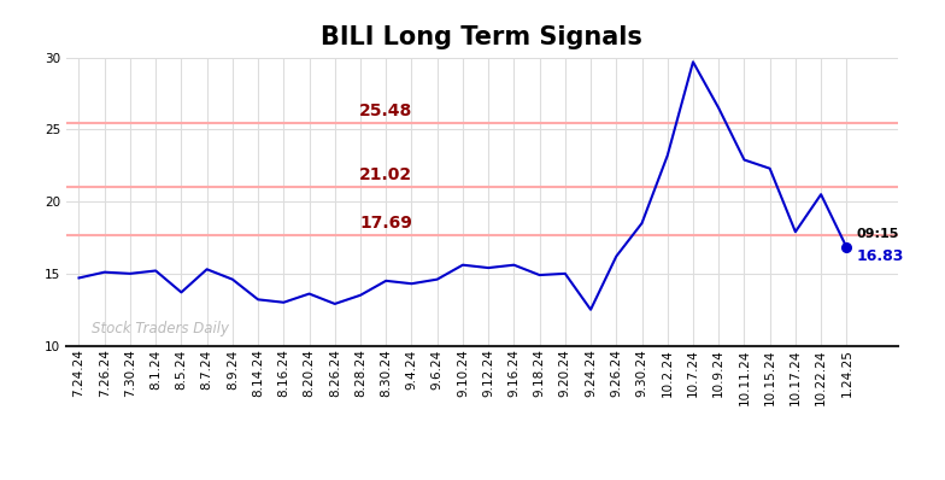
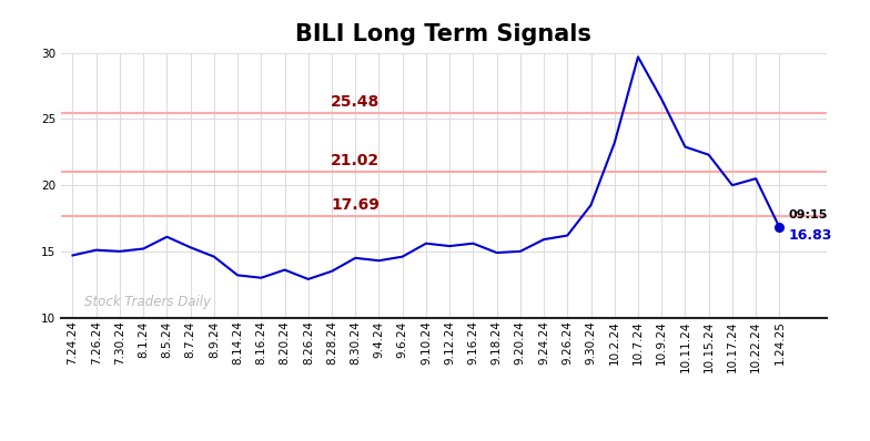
8.5.24: 13.7 -> 16.1
9.24.24: 12.5 -> 15.9
10.17.24: 17.9 -> 20.0
